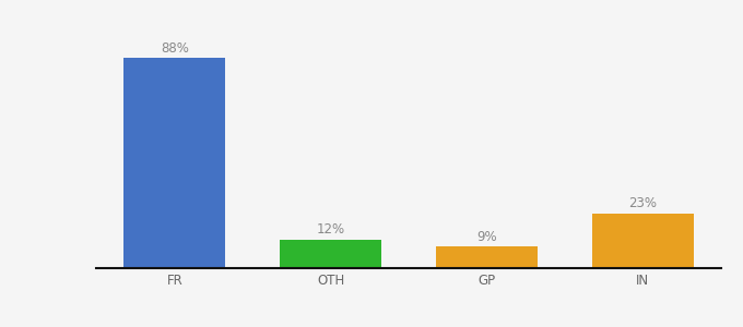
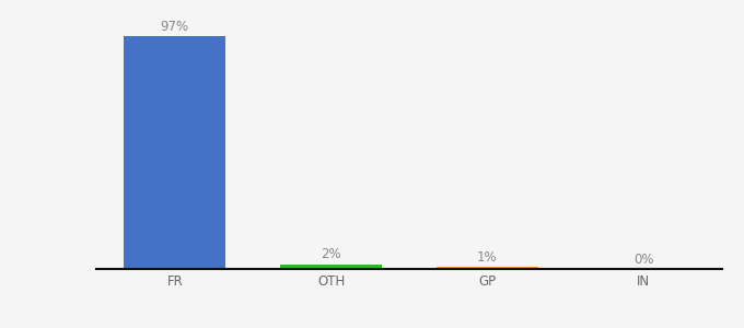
FR: 88% -> 97%
OTH: 12% -> 2%
GP: 9% -> 1%
IN: 23% -> 0%
